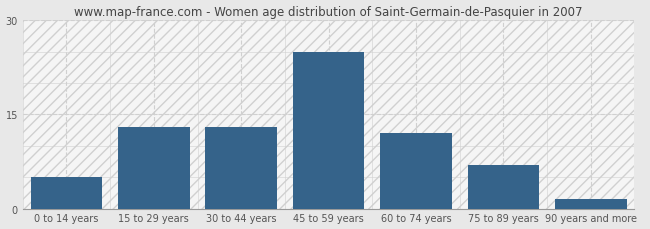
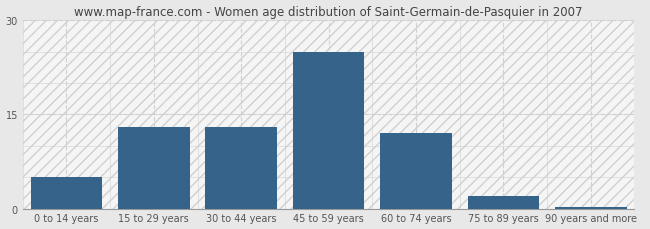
75 to 89 years: 7.0 -> 2.0
90 years and more: 1.6 -> 0.3
